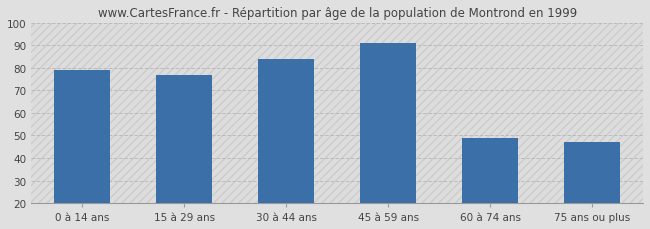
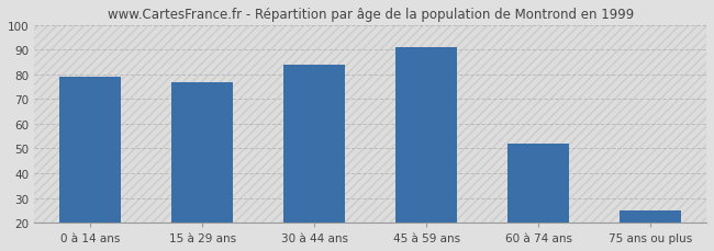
60 à 74 ans: 49 -> 52
75 ans ou plus: 47 -> 25
